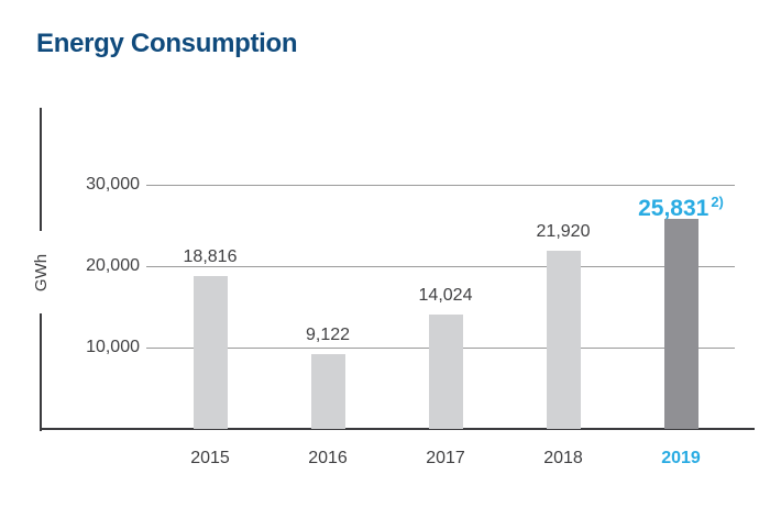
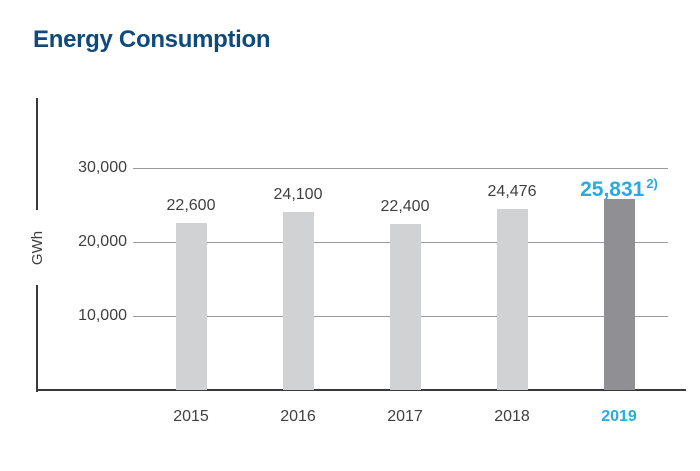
2015: 18,816 -> 22,600
2016: 9,122 -> 24,100
2017: 14,024 -> 22,400
2018: 21,920 -> 24,476
